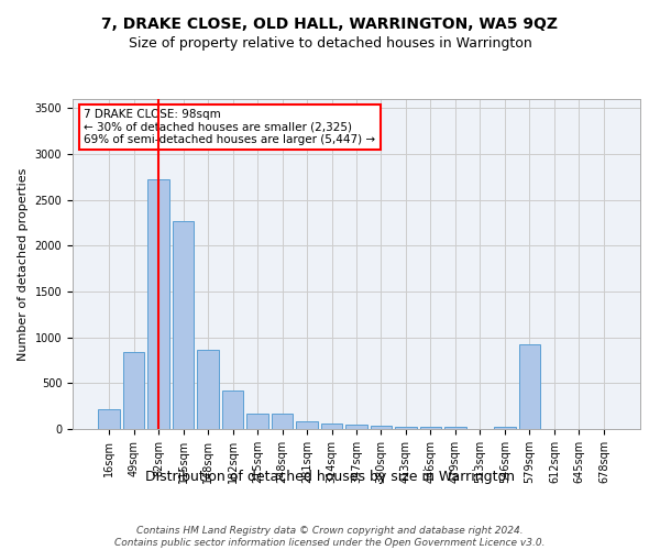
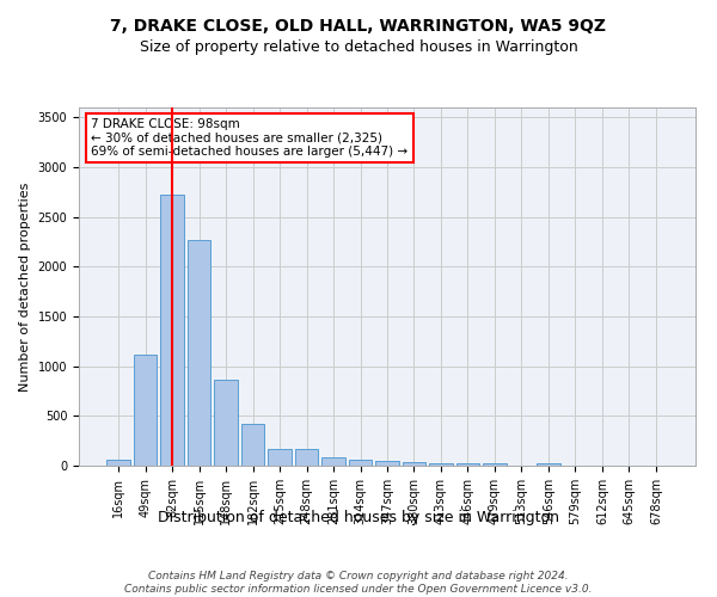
16sqm: 220 -> 60
49sqm: 840 -> 1120
579sqm: 920 -> 0
